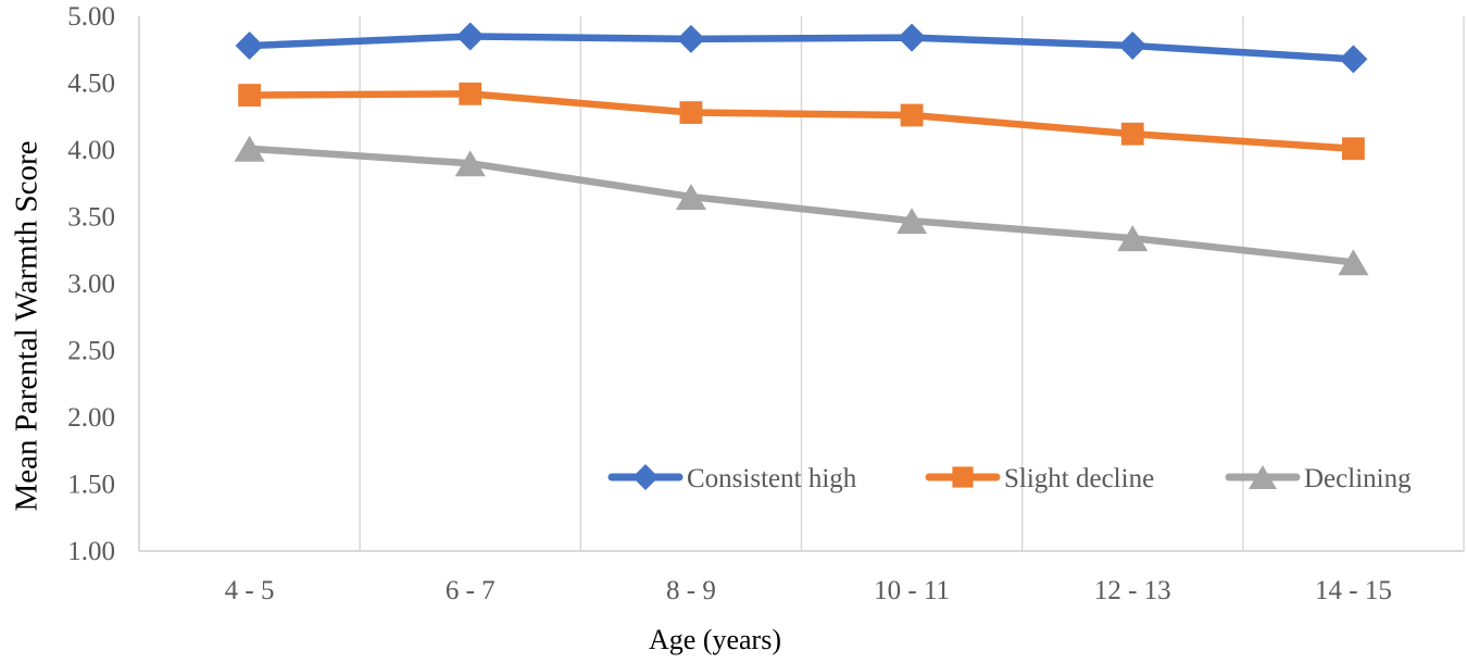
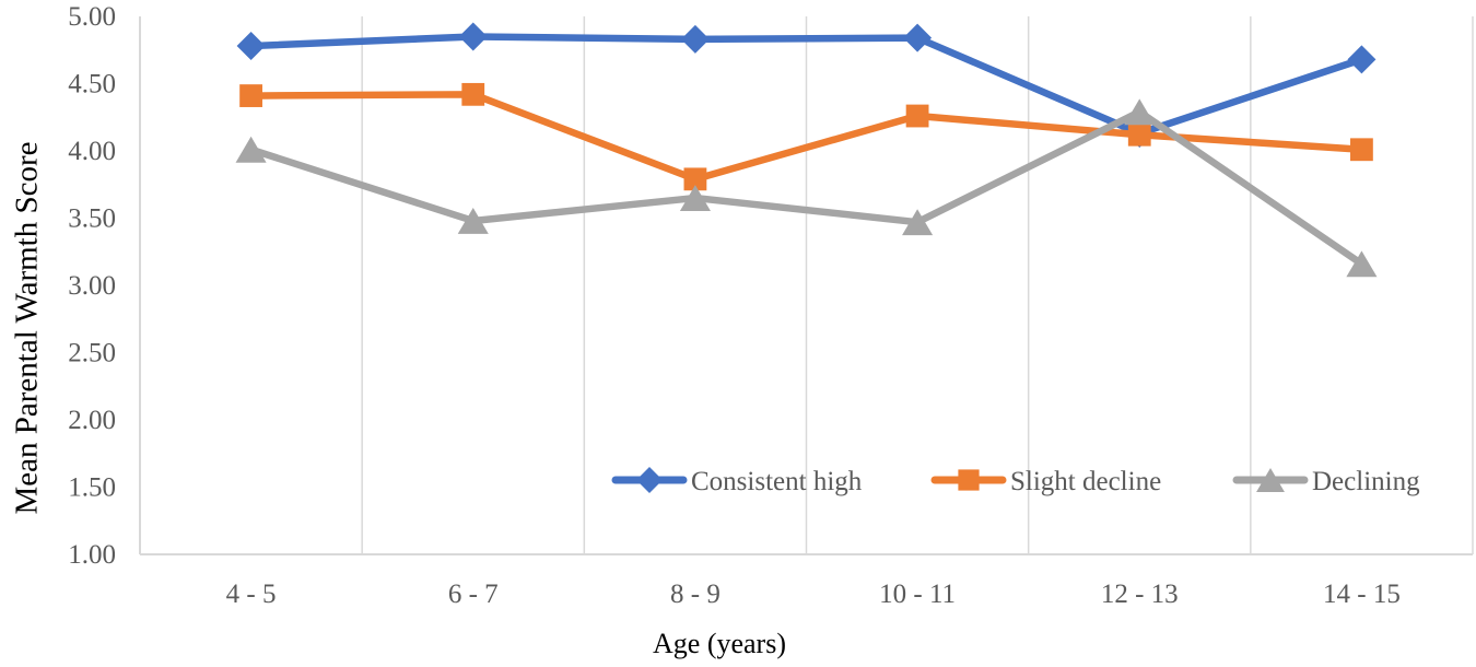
Declining/6 - 7: 3.90 -> 3.48
Slight decline/8 - 9: 4.28 -> 3.79
Consistent high/12 - 13: 4.78 -> 4.13
Declining/12 - 13: 3.34 -> 4.29
